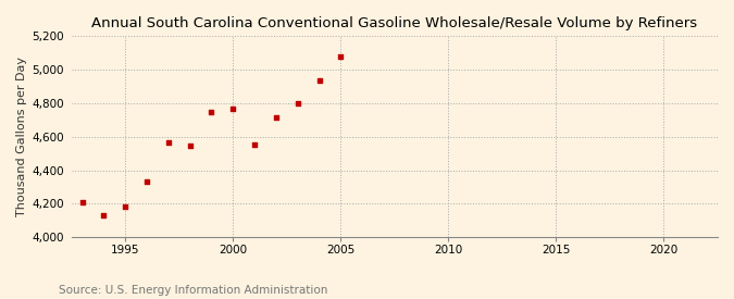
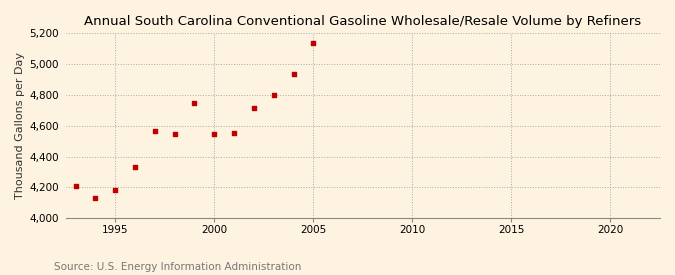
2000: 4,760 -> 4,550
2005: 5,080 -> 5,140
